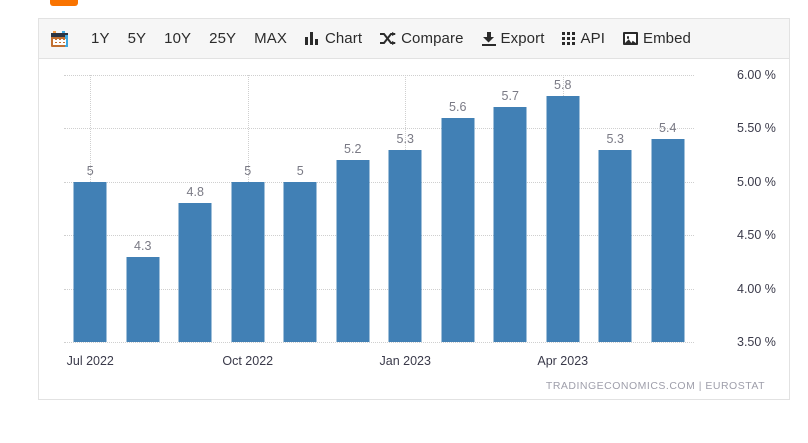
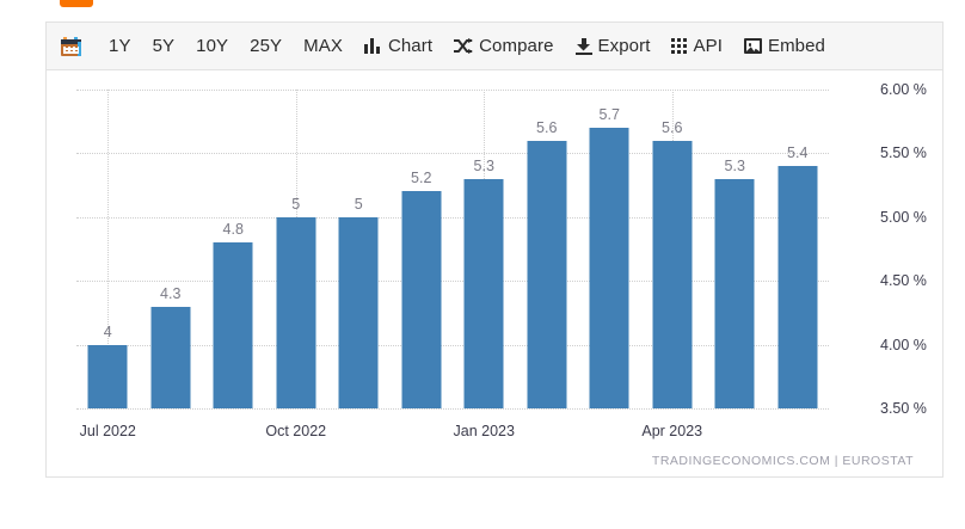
Jul 2022: 5 -> 4
Apr 2023: 5.8 -> 5.6
